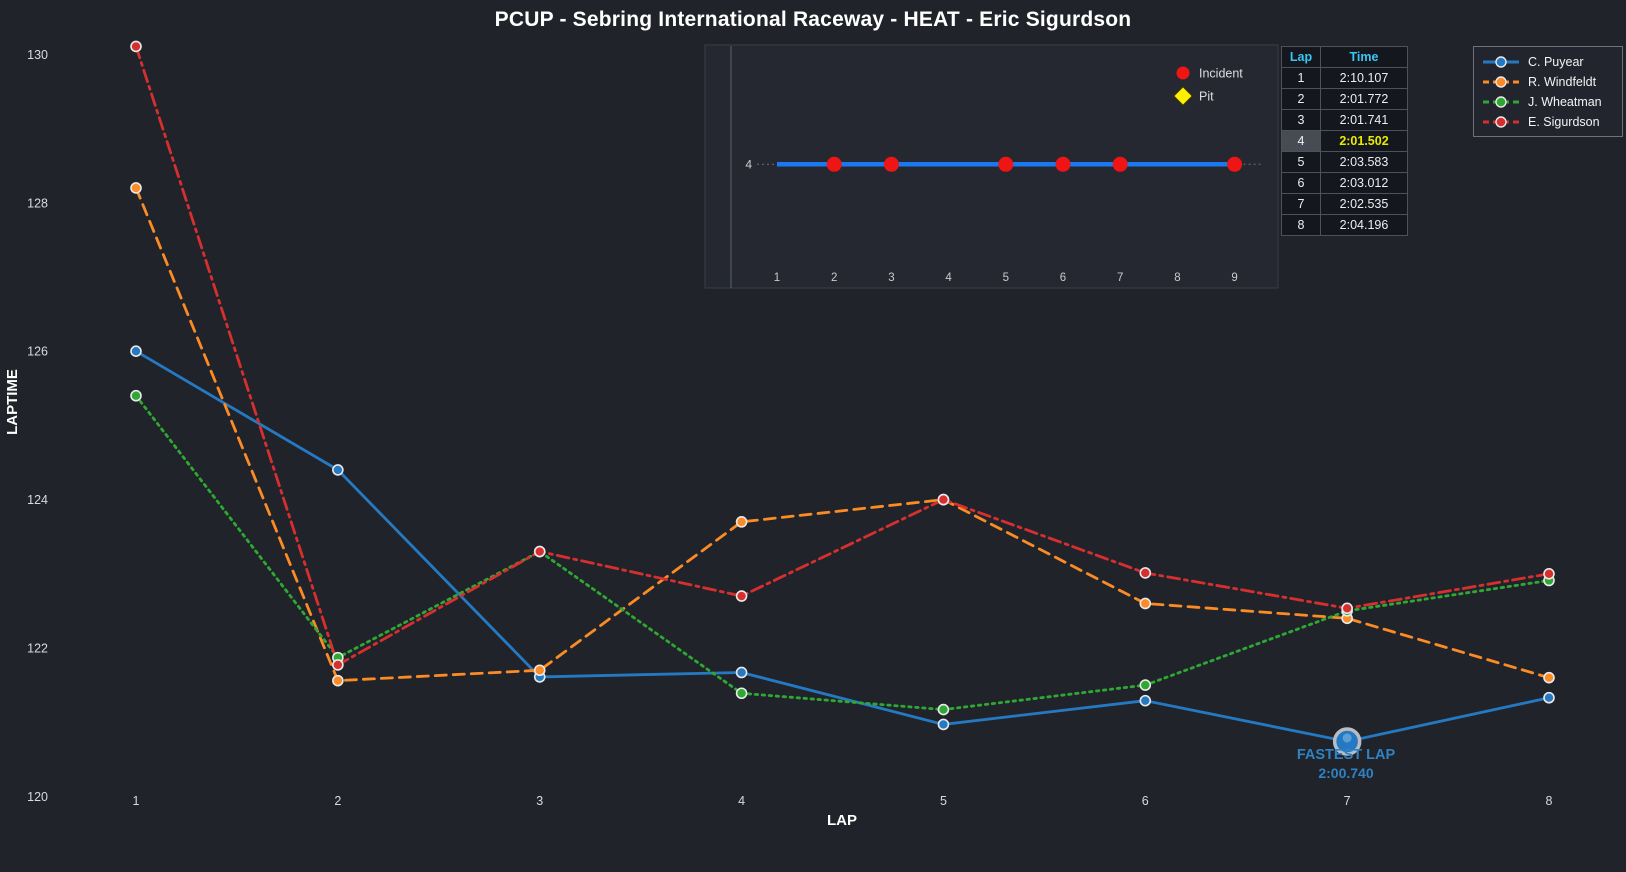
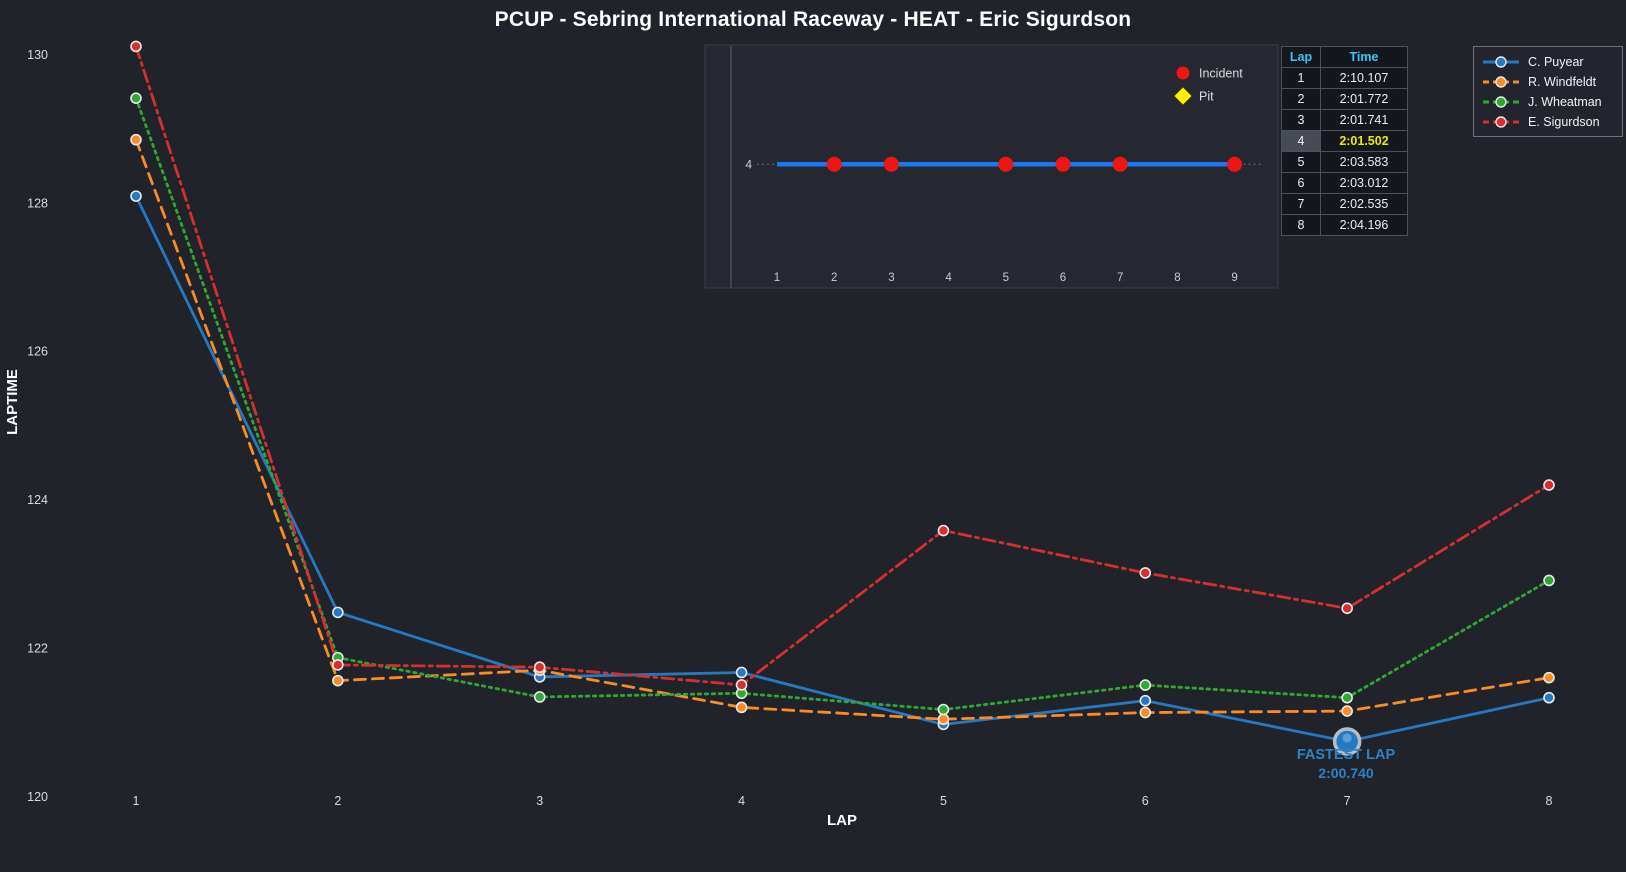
C. Puyear/1: 126.0 -> 128.1
R. Windfeldt/1: 128.2 -> 128.8
J. Wheatman/1: 125.4 -> 129.4
C. Puyear/2: 124.4 -> 122.5
J. Wheatman/3: 123.3 -> 121.3
E. Sigurdson/3: 123.3 -> 121.7
R. Windfeldt/4: 123.7 -> 121.2
E. Sigurdson/4: 122.7 -> 121.5
R. Windfeldt/5: 124.0 -> 121.0
E. Sigurdson/5: 124.0 -> 123.6
R. Windfeldt/6: 122.6 -> 121.1
R. Windfeldt/7: 122.4 -> 121.2
J. Wheatman/7: 122.5 -> 121.3
E. Sigurdson/8: 123.0 -> 124.2
